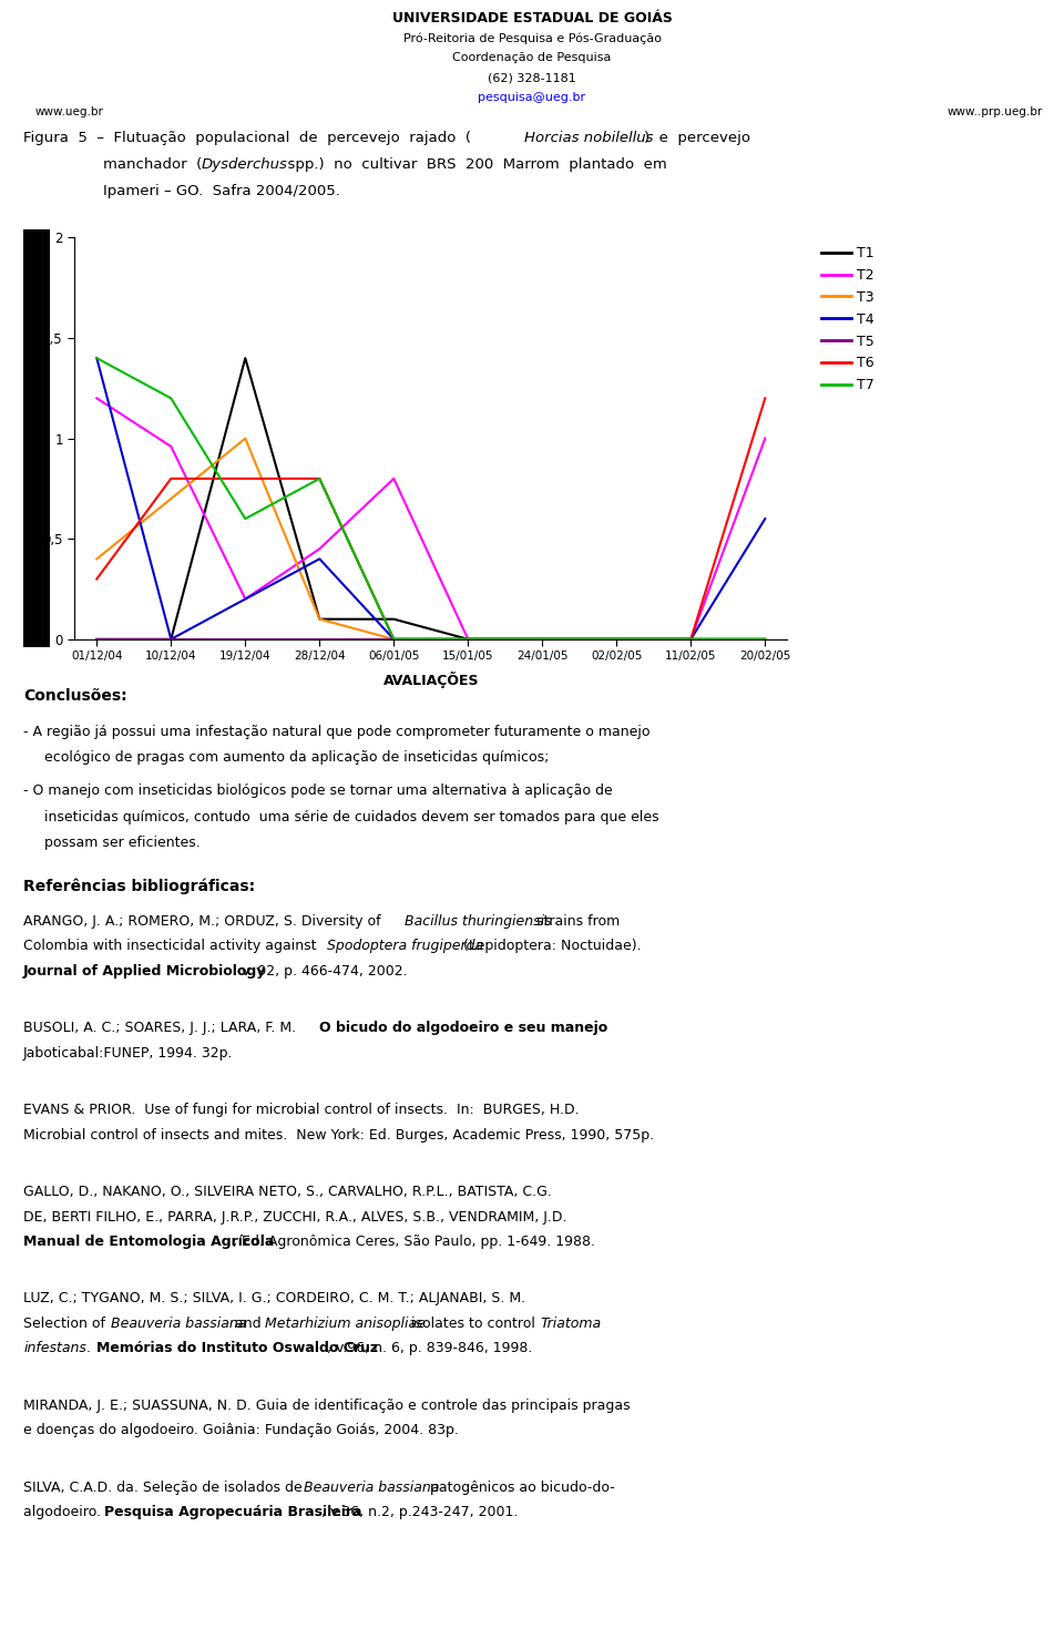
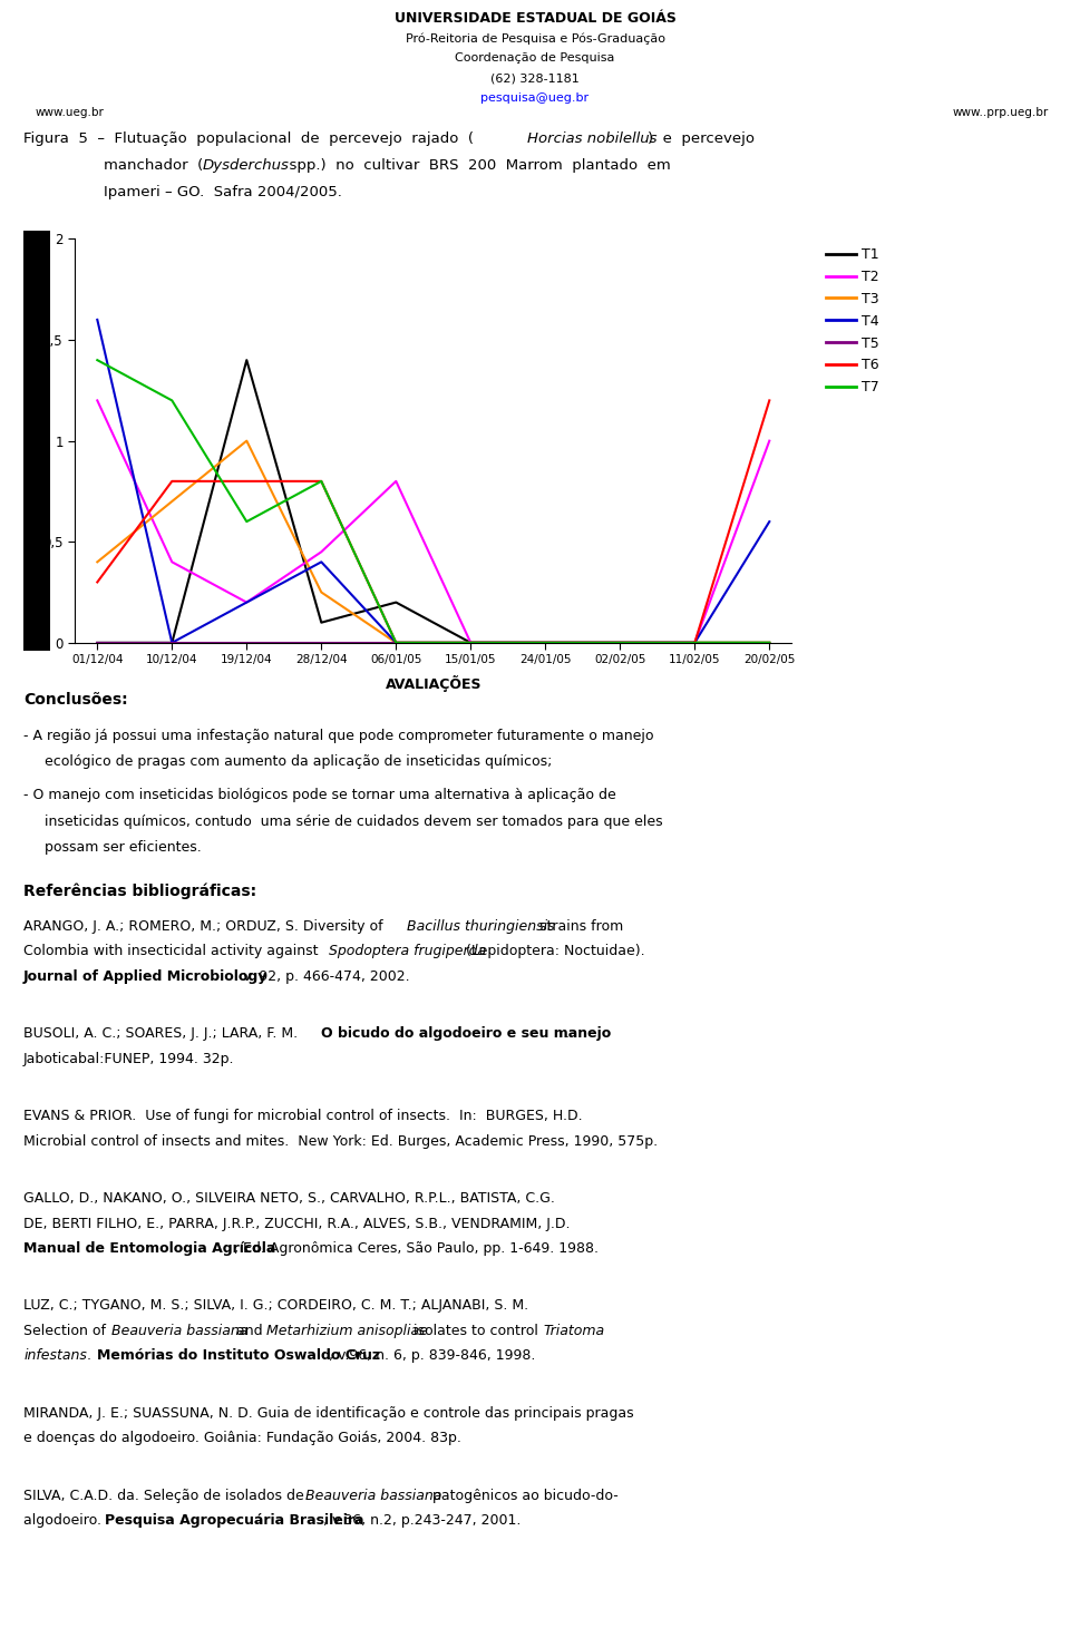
T4/01/12/04: 1,4 -> 1,6
T2/10/12/04: 0,96 -> 0,40
T3/28/12/04: 0,10 -> 0,25
T1/06/01/05: 0,1 -> 0,2
